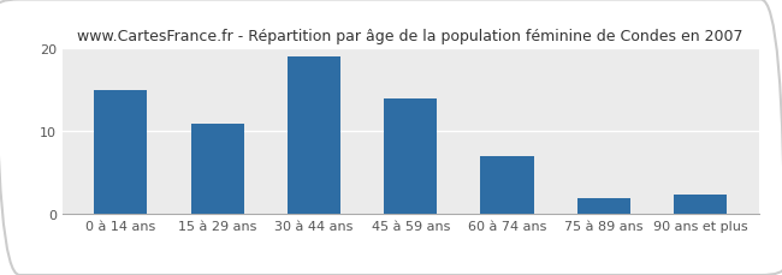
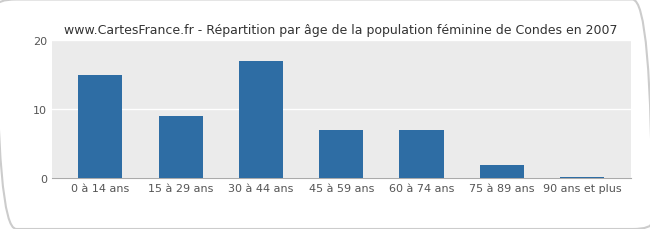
15 à 29 ans: 11.0 -> 9.0
30 à 44 ans: 19.0 -> 17.0
45 à 59 ans: 14.0 -> 7.0
90 ans et plus: 2.4 -> 0.2
